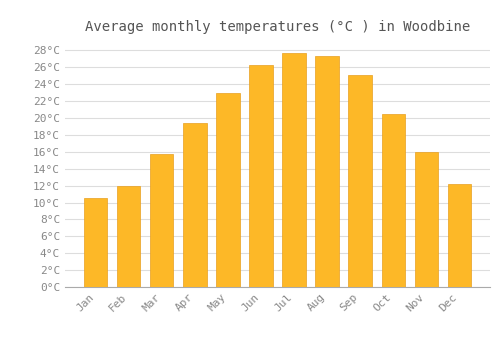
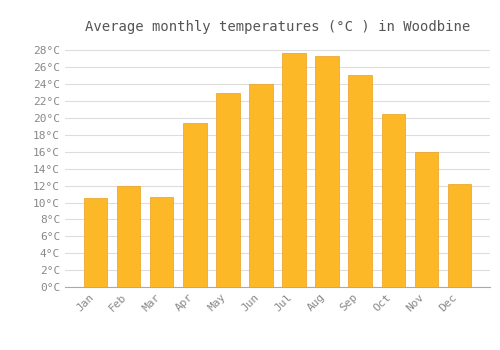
Mar: 15.7°C -> 10.6°C
Jun: 26.3°C -> 24.0°C
